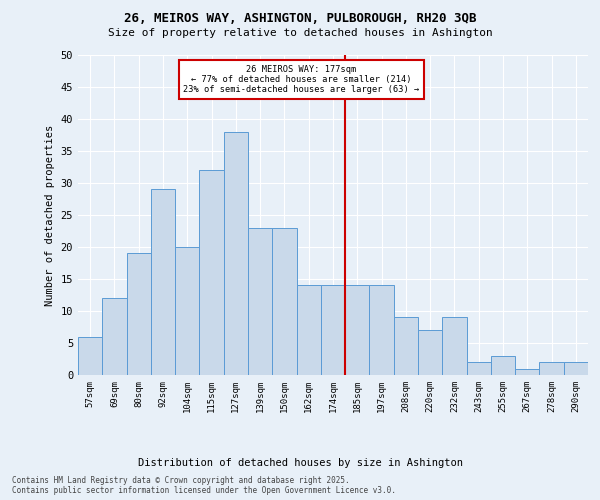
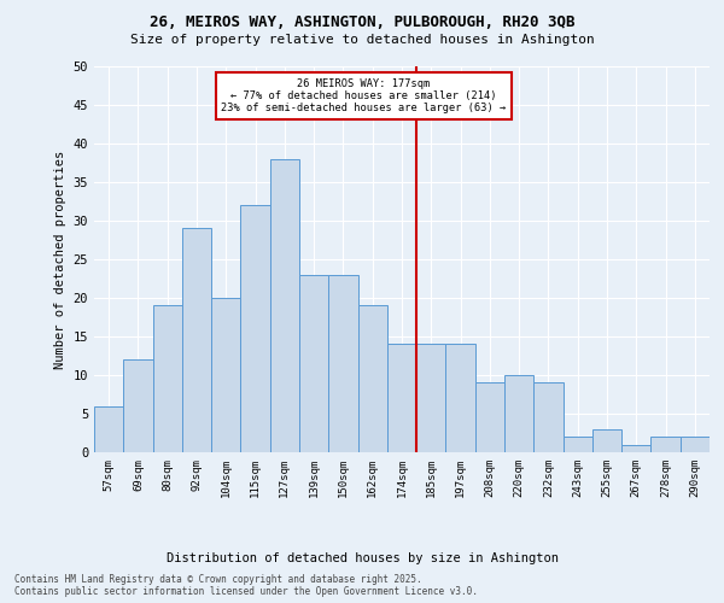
162sqm: 14 -> 19
220sqm: 7 -> 10
